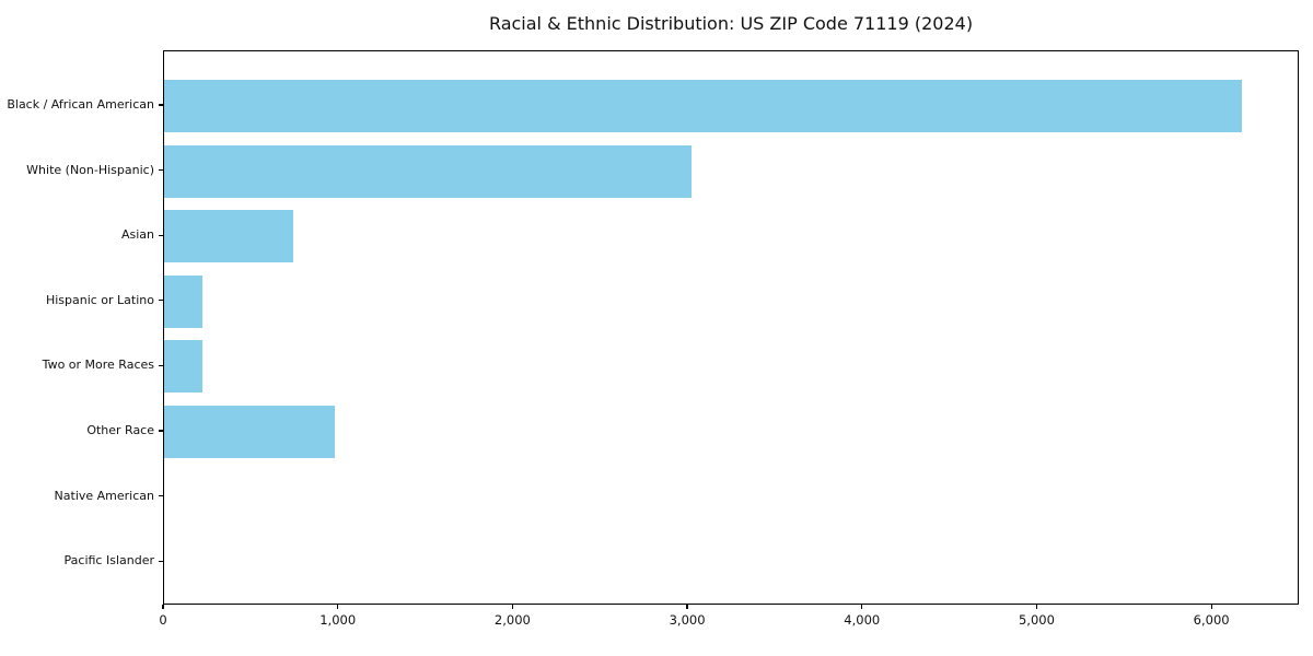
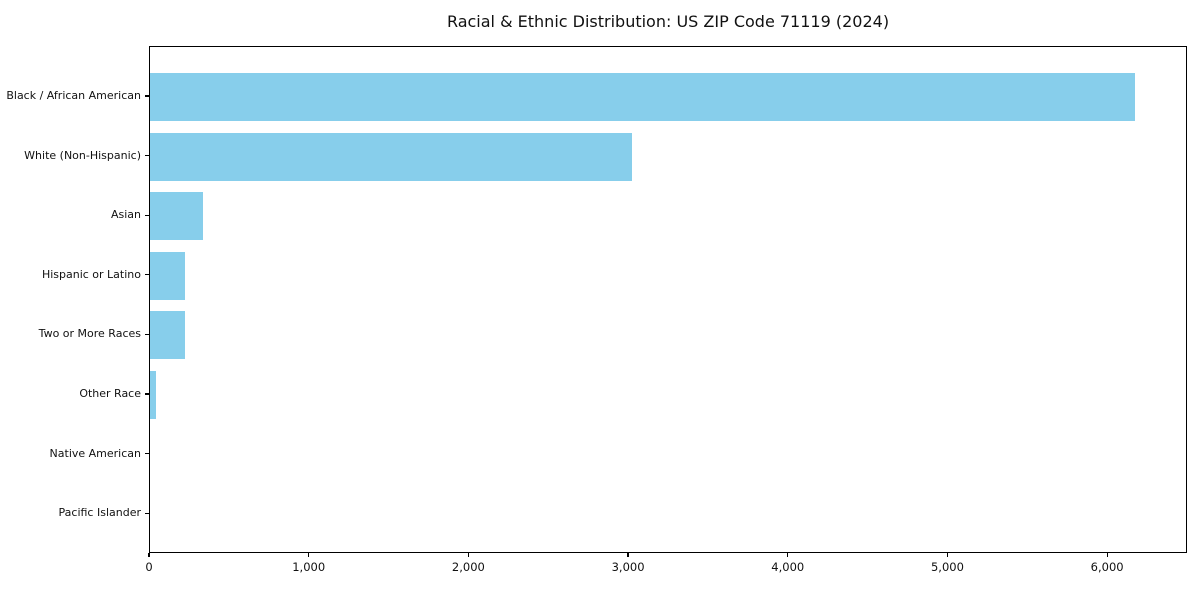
Asian: 740 -> 340
Other Race: 980 -> 40
